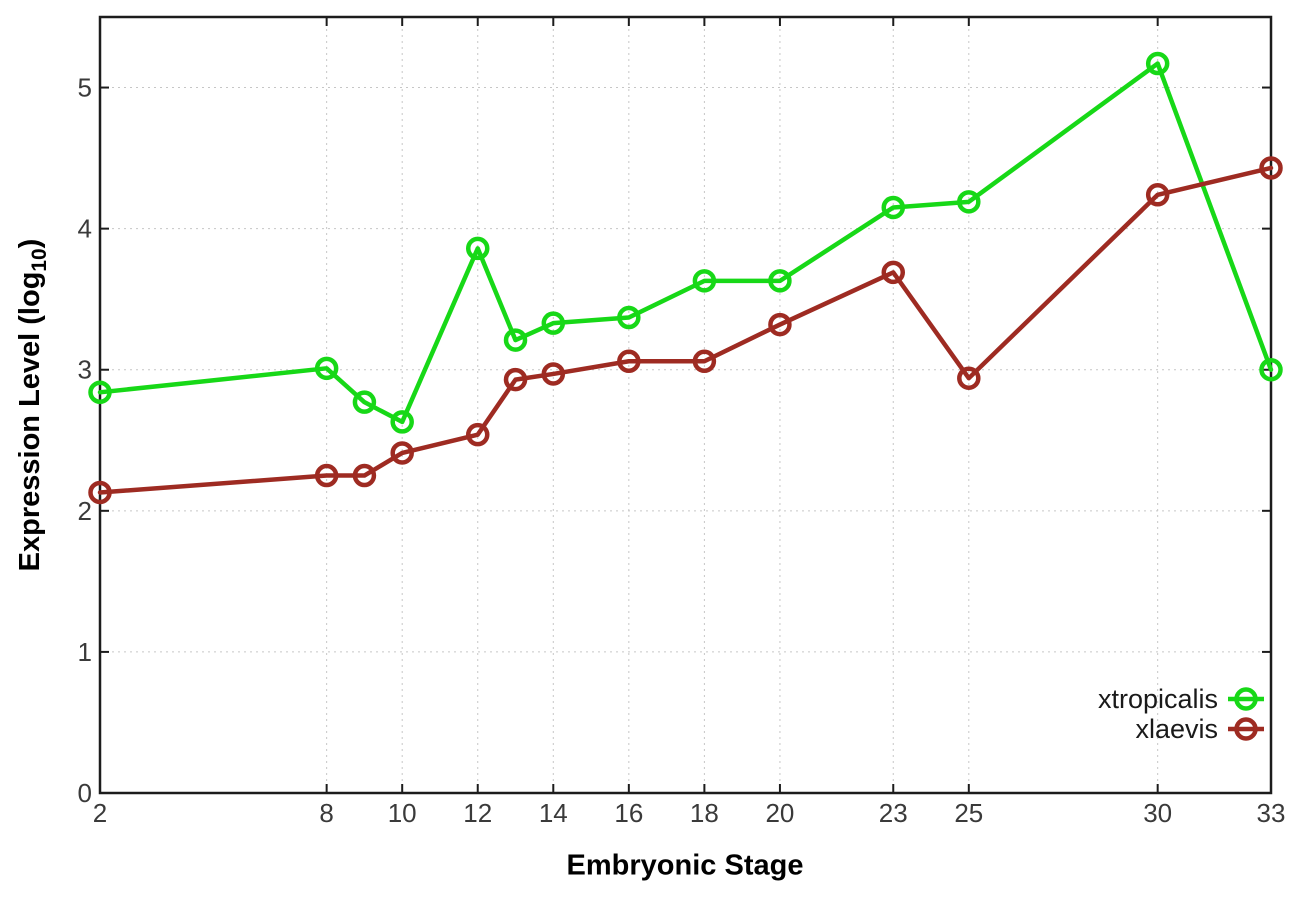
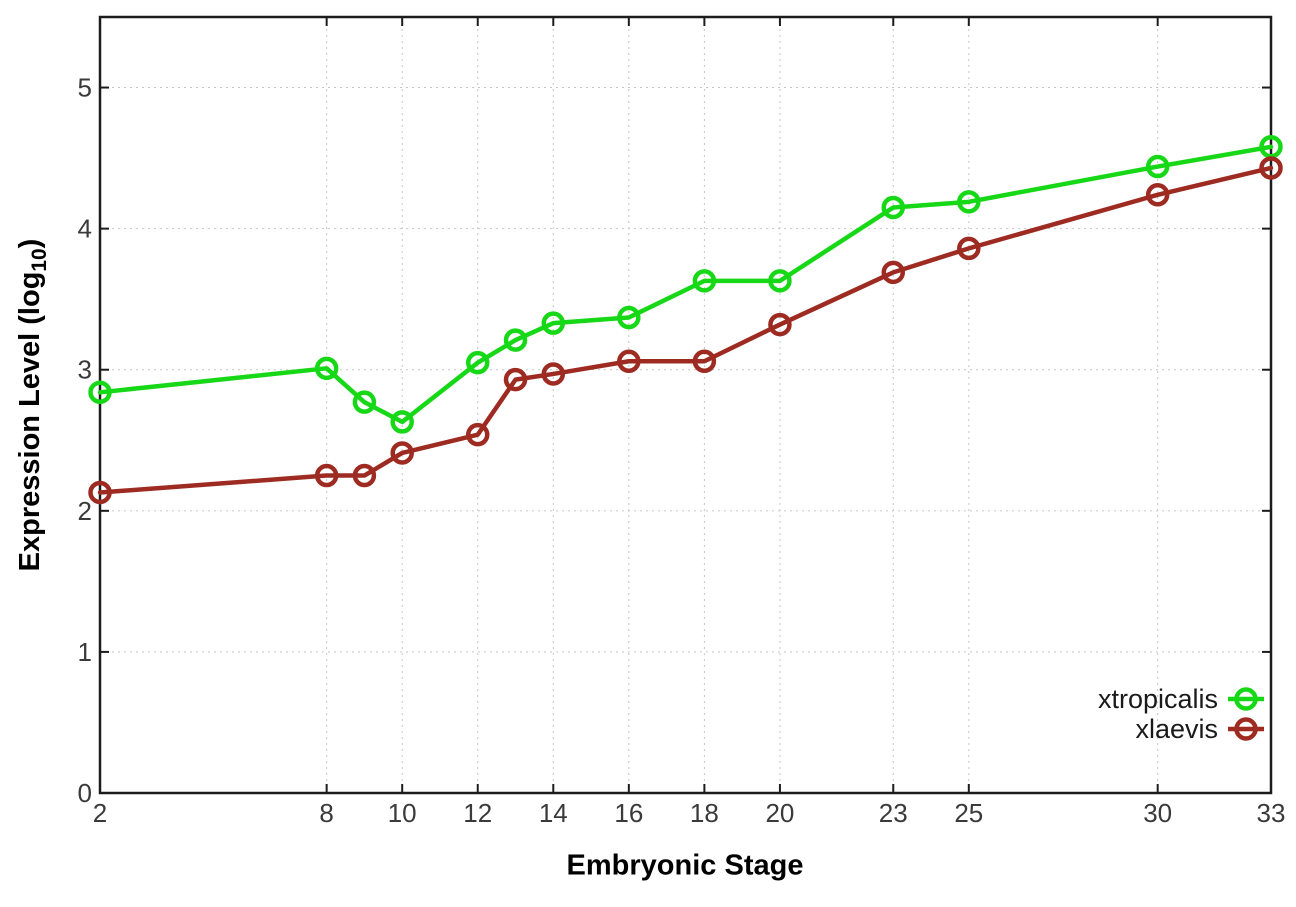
xtropicalis/12: 3.86 -> 3.05
xlaevis/25: 2.94 -> 3.86
xtropicalis/30: 5.17 -> 4.44
xtropicalis/33: 3.00 -> 4.58
